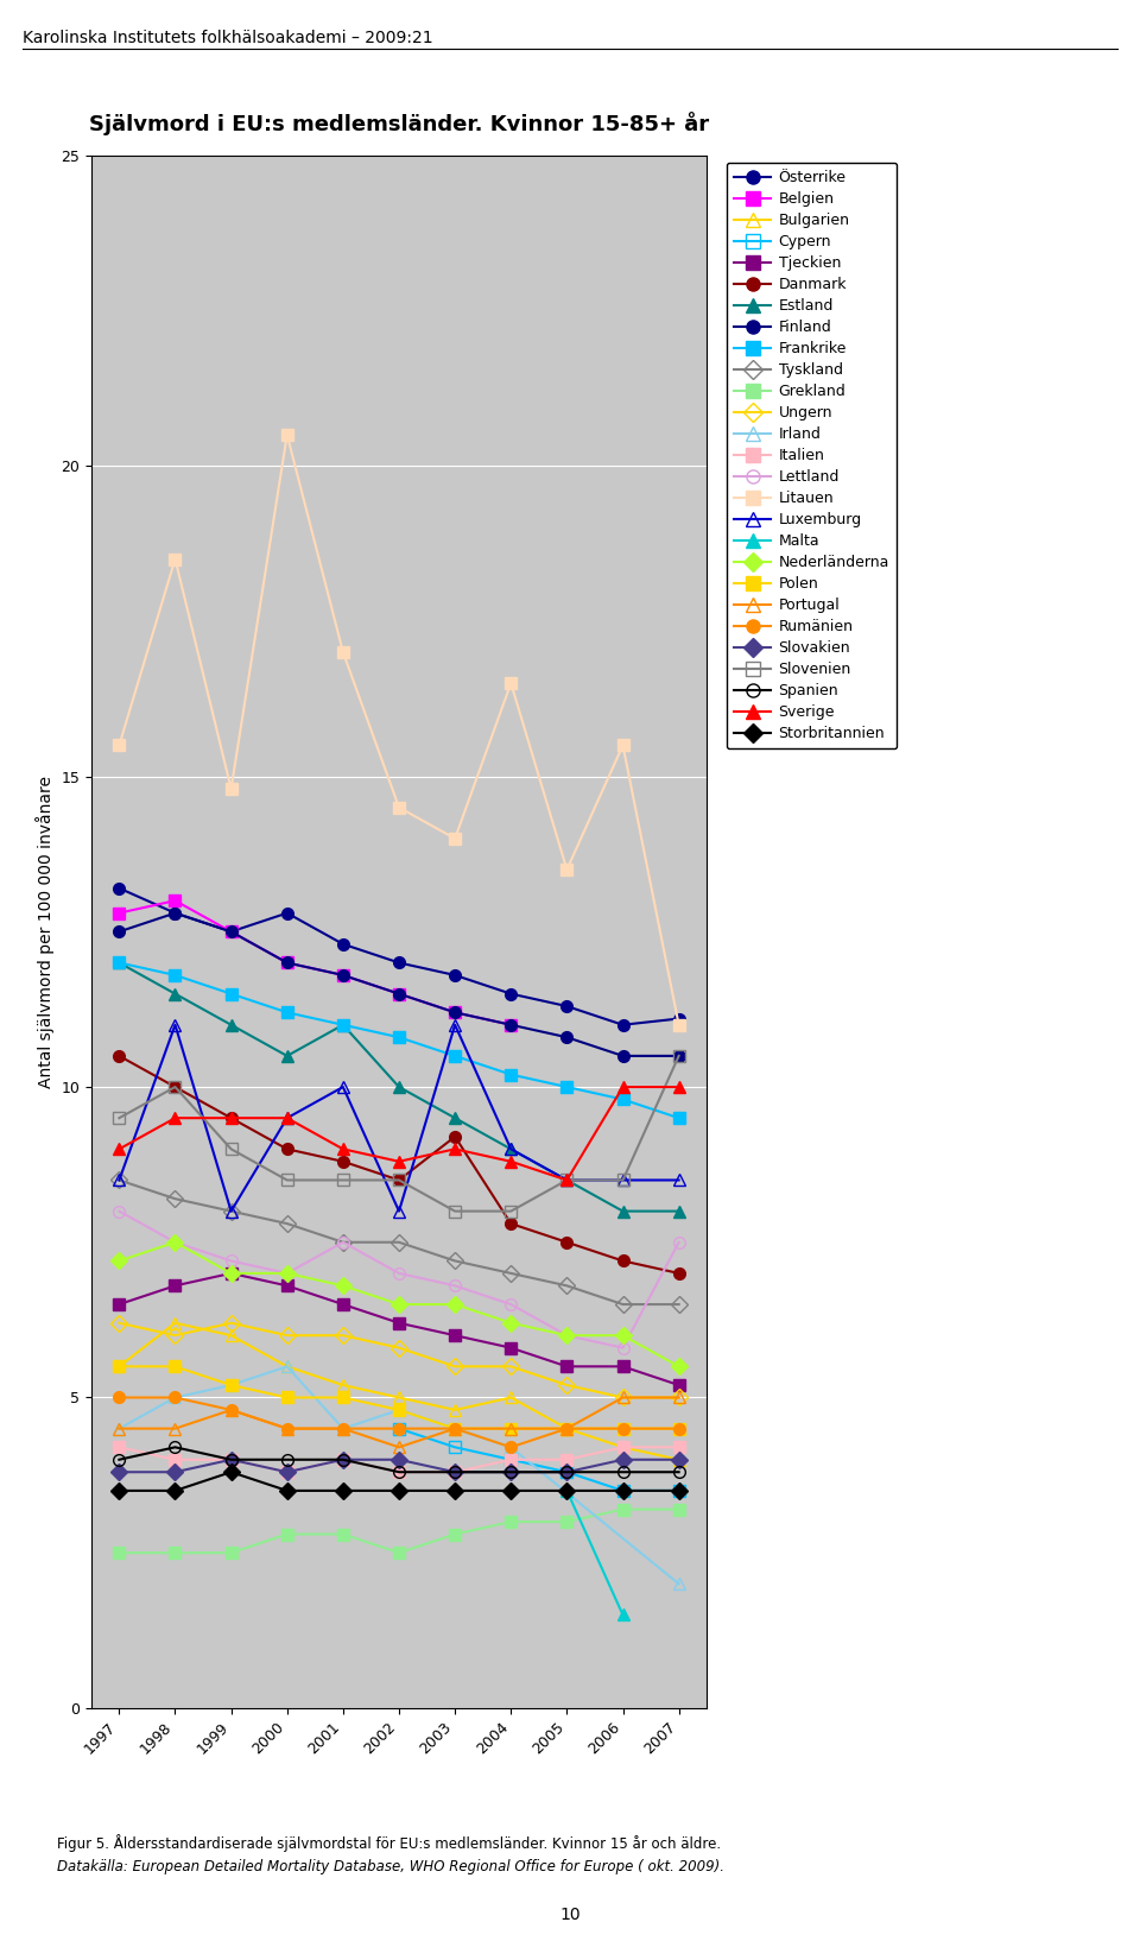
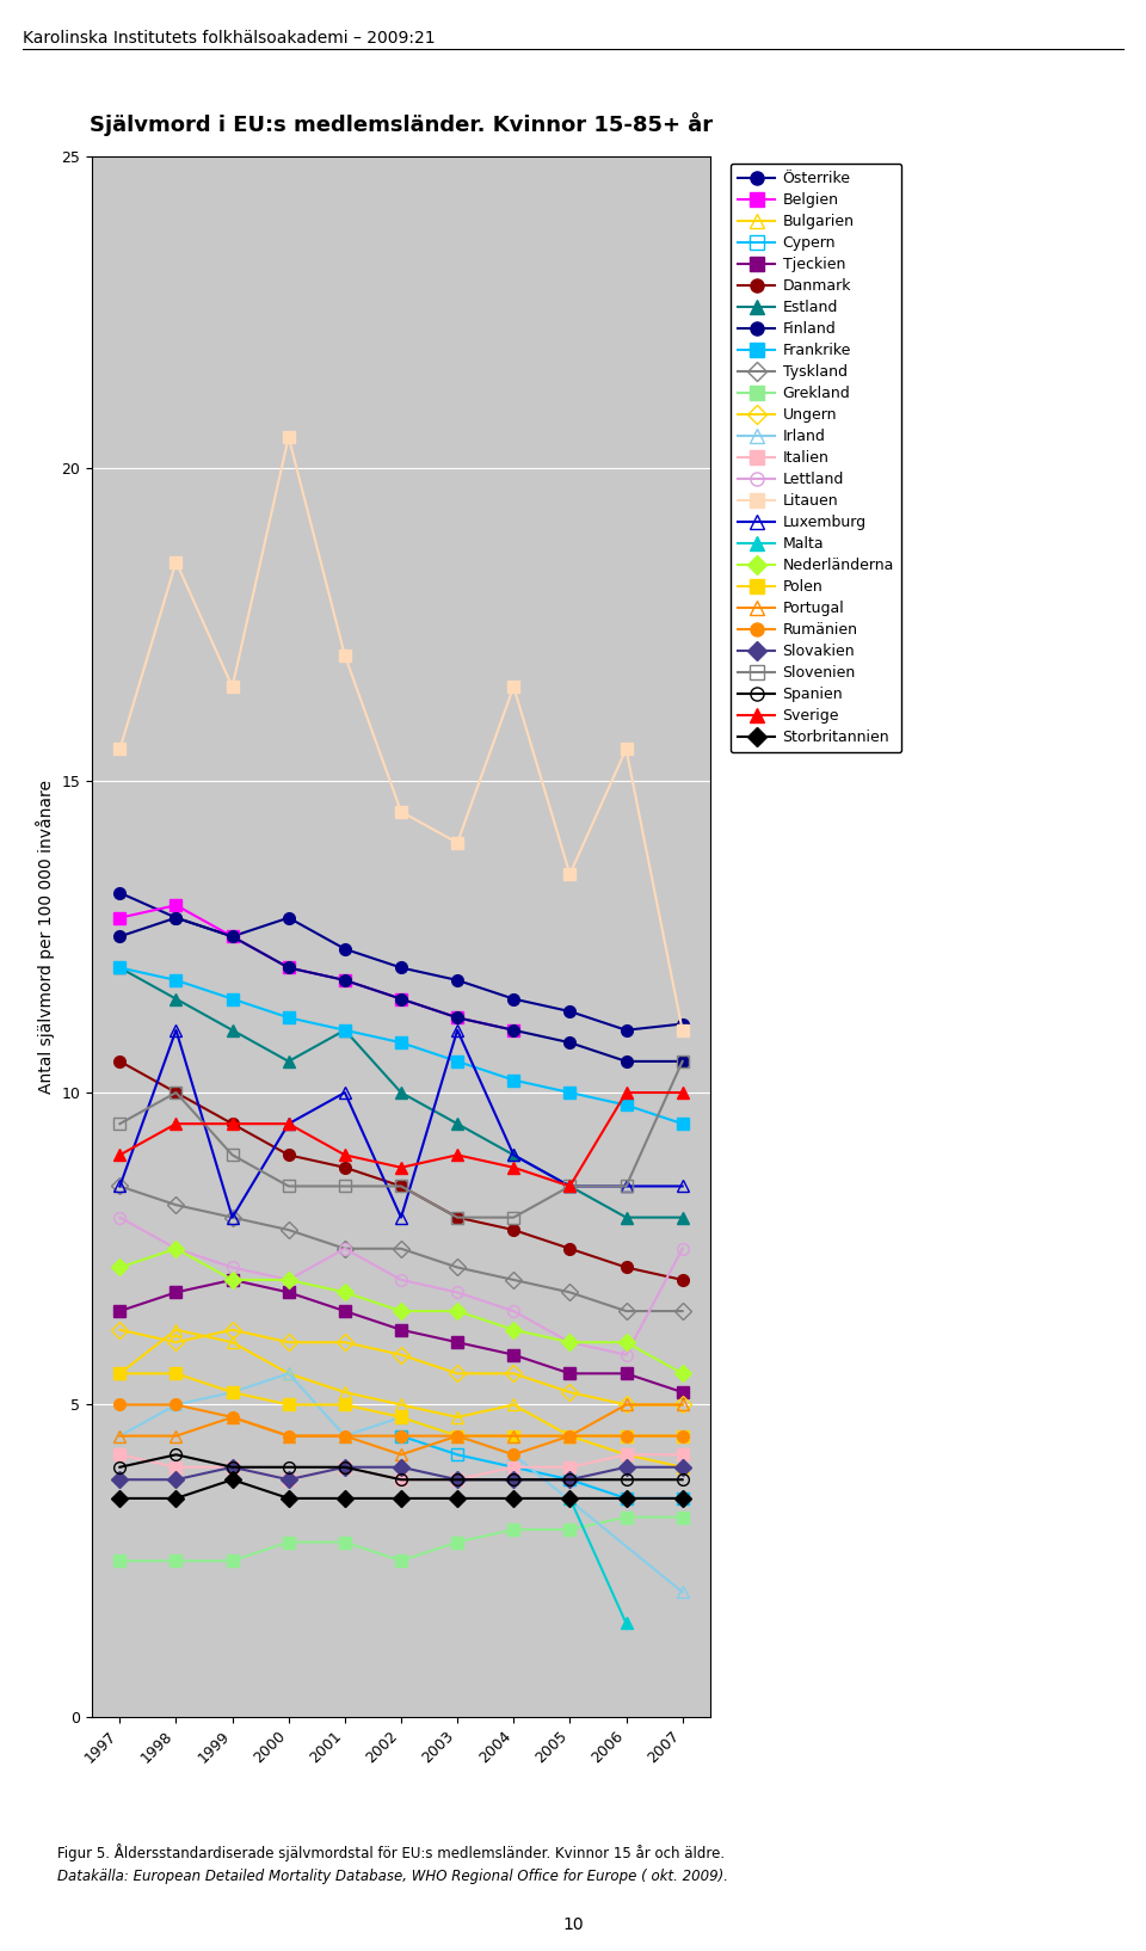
Litauen/1999: 14.8 -> 16.5
Danmark/2003: 9.2 -> 8.0
